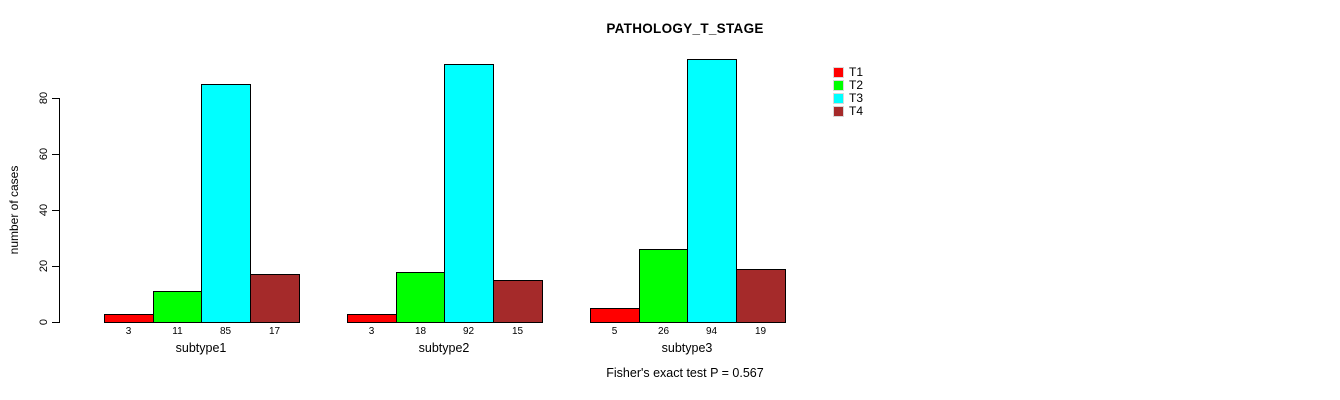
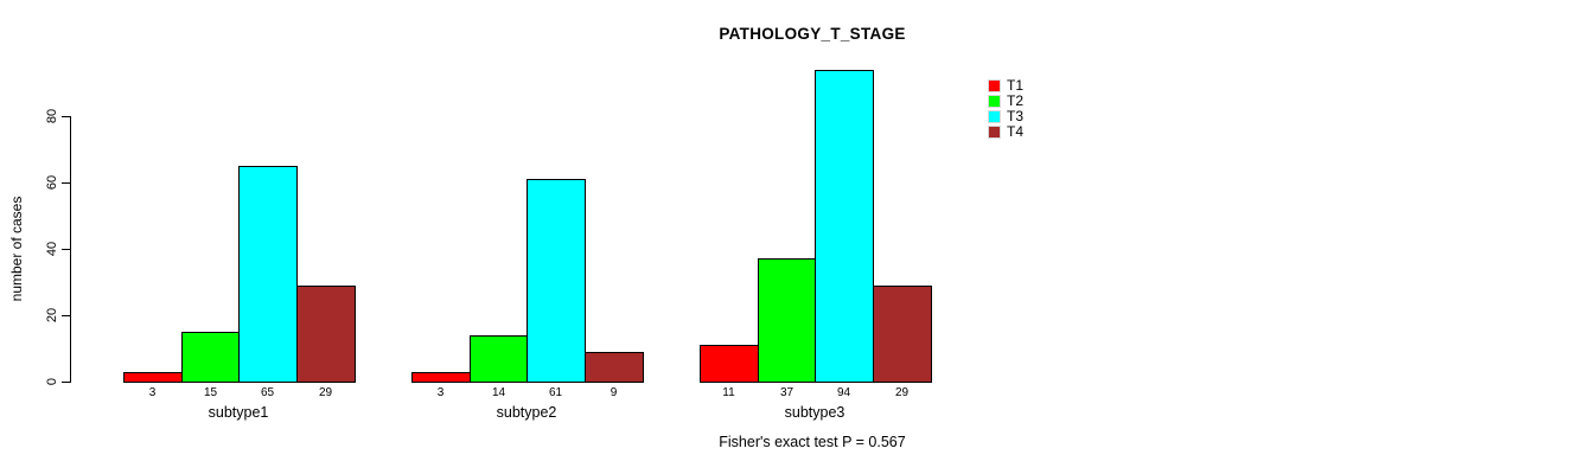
T2/subtype1: 11 -> 15
T3/subtype1: 85 -> 65
T4/subtype1: 17 -> 29
T2/subtype2: 18 -> 14
T3/subtype2: 92 -> 61
T4/subtype2: 15 -> 9
T1/subtype3: 5 -> 11
T2/subtype3: 26 -> 37
T4/subtype3: 19 -> 29
